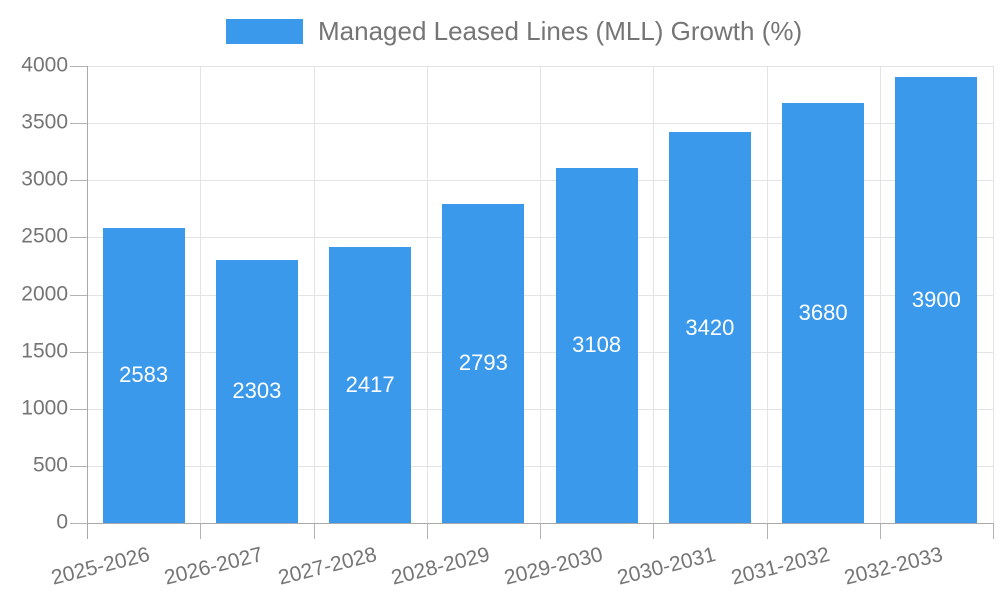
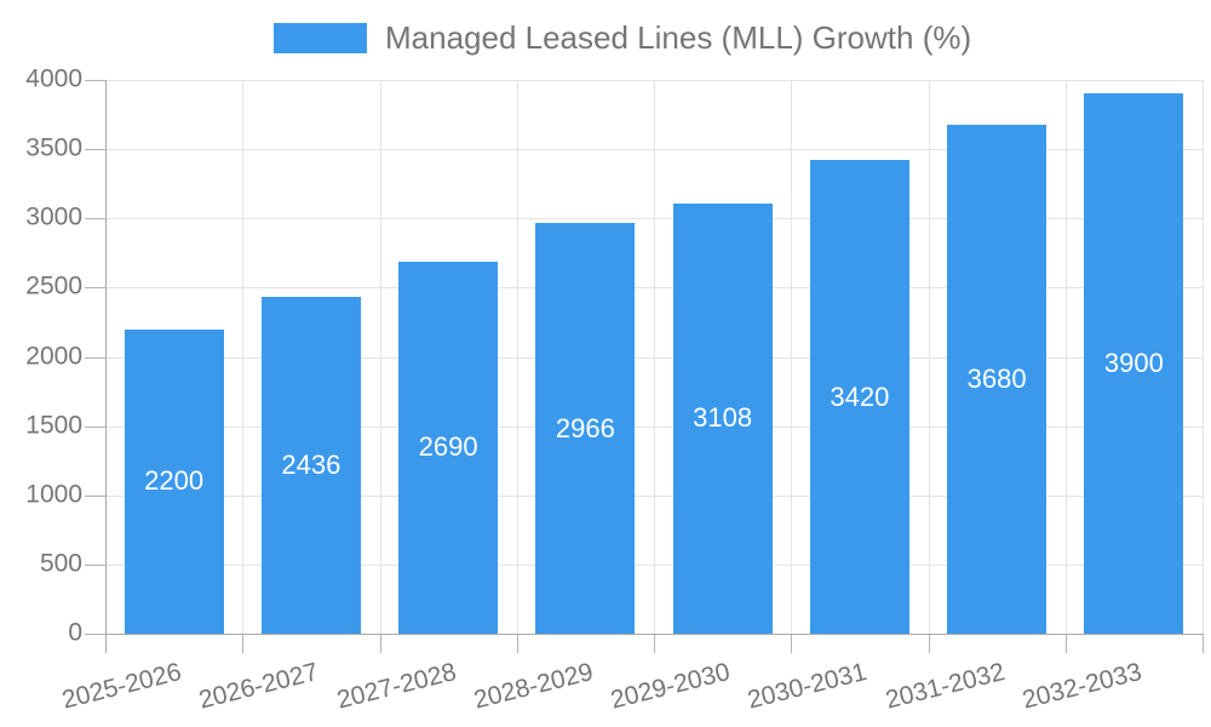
2025-2026: 2583 -> 2200
2026-2027: 2303 -> 2436
2027-2028: 2417 -> 2690
2028-2029: 2793 -> 2966
